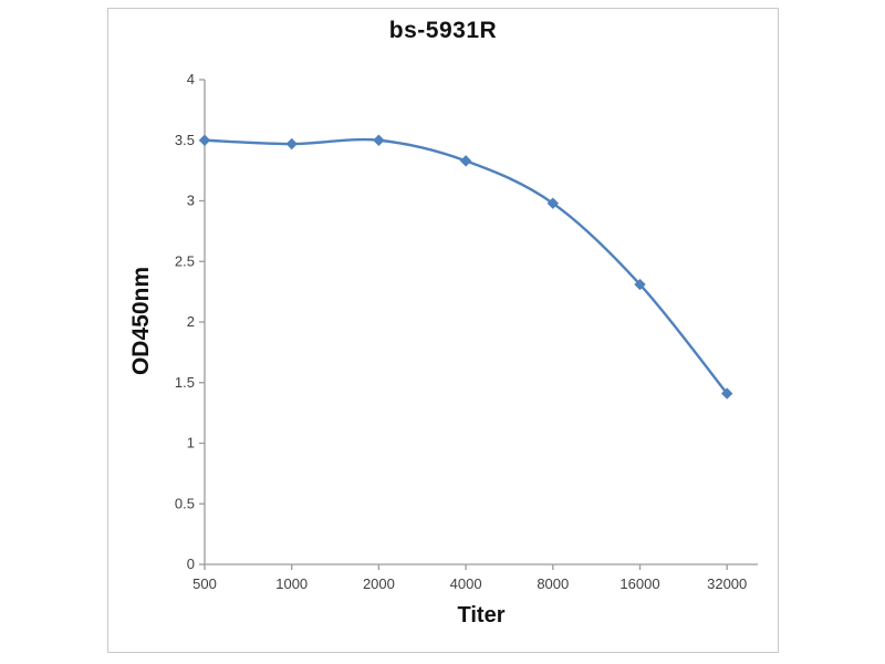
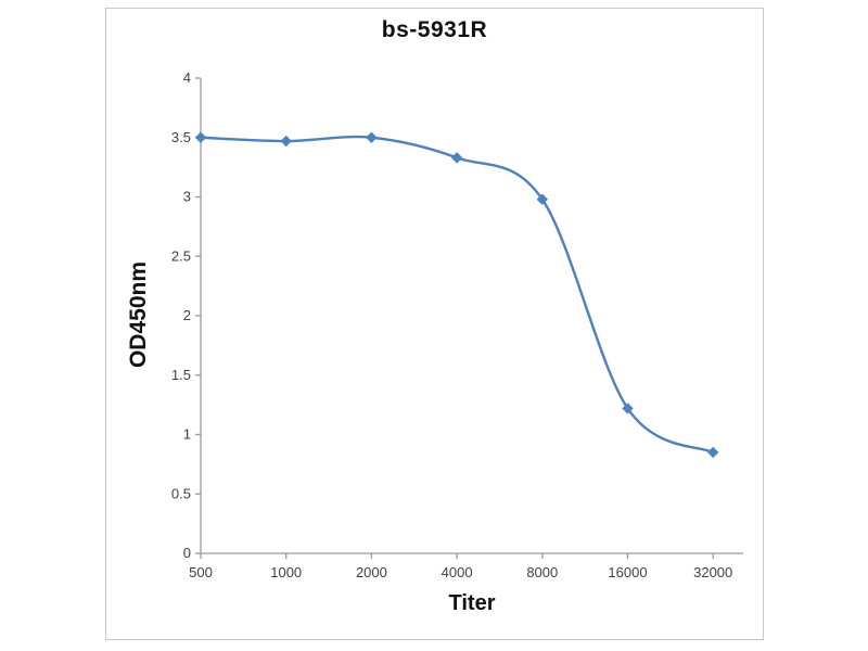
16000: 2.31 -> 1.22
32000: 1.41 -> 0.85
